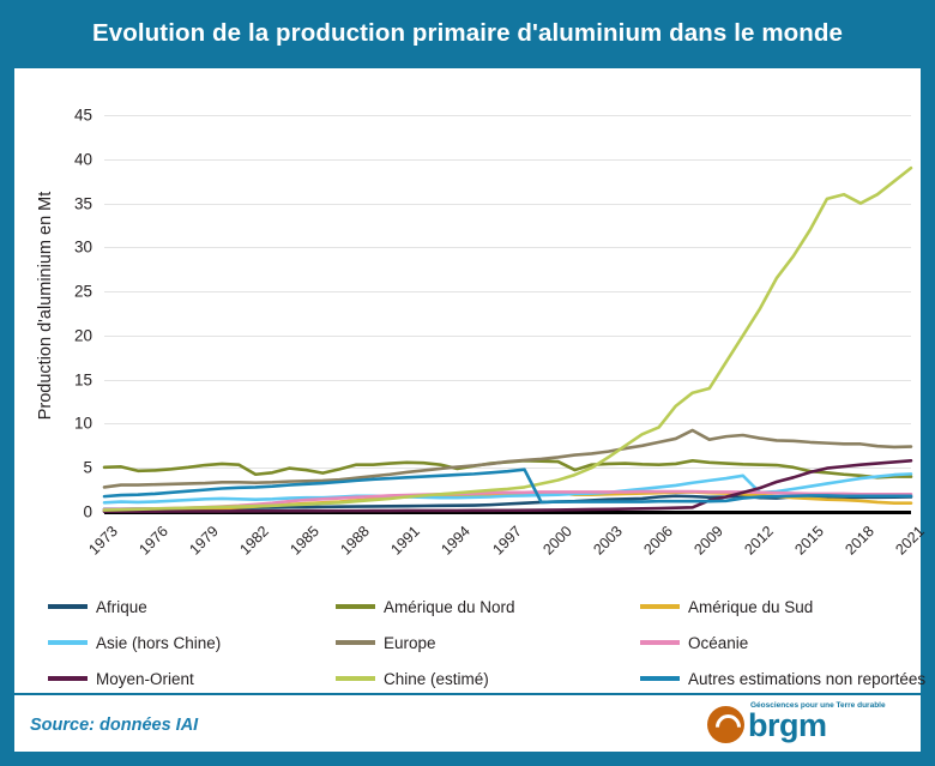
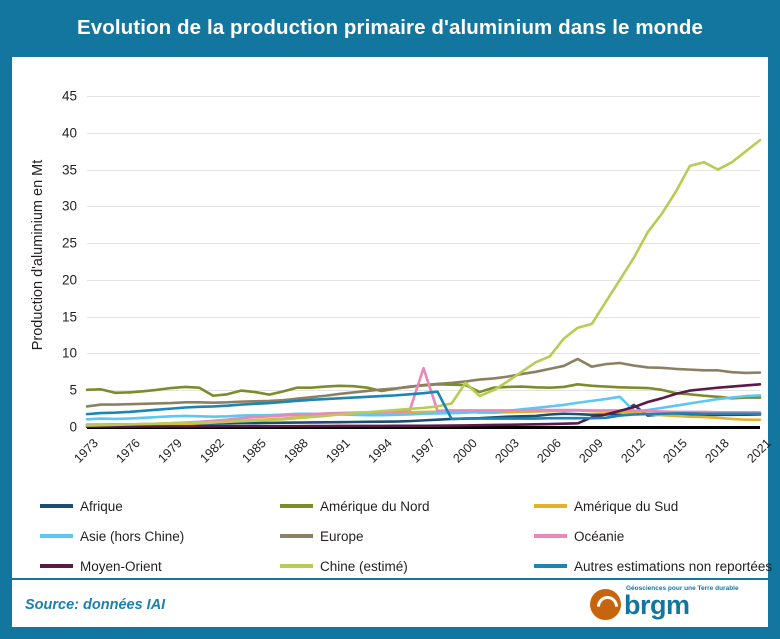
Océanie/1997: 2 -> 8
Chine (estimé)/2000: 4 -> 6
Afrique/2012: 2 -> 3
